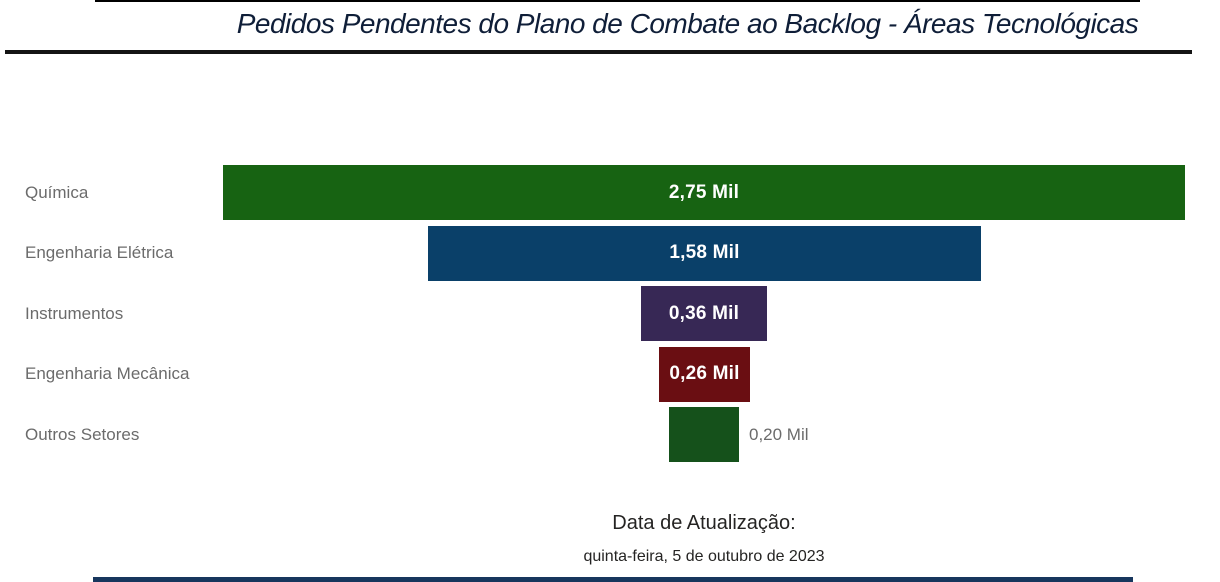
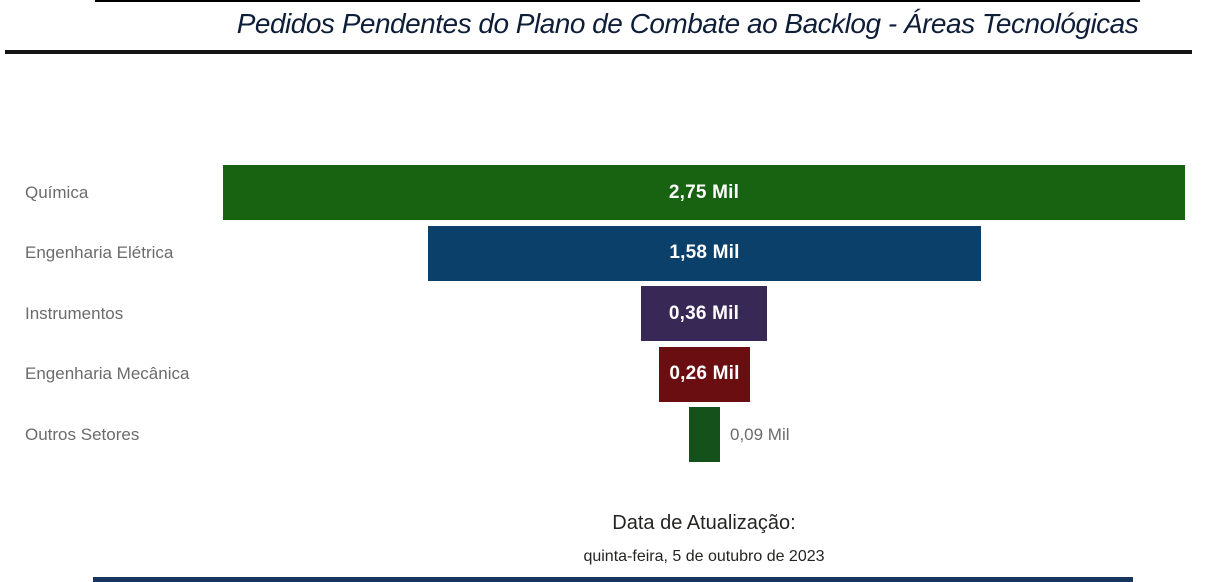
Outros Setores: 0,20 -> 0,09
